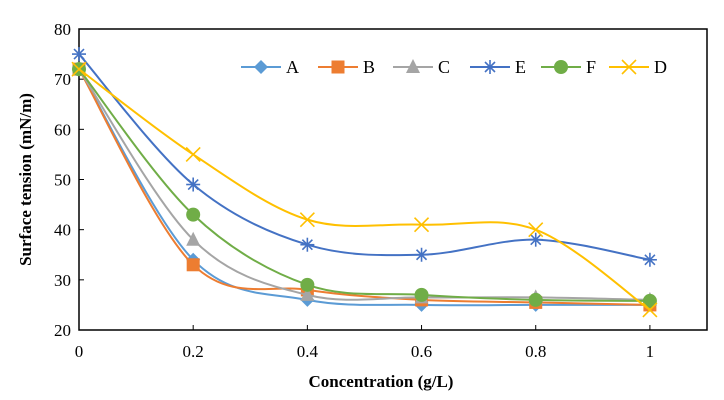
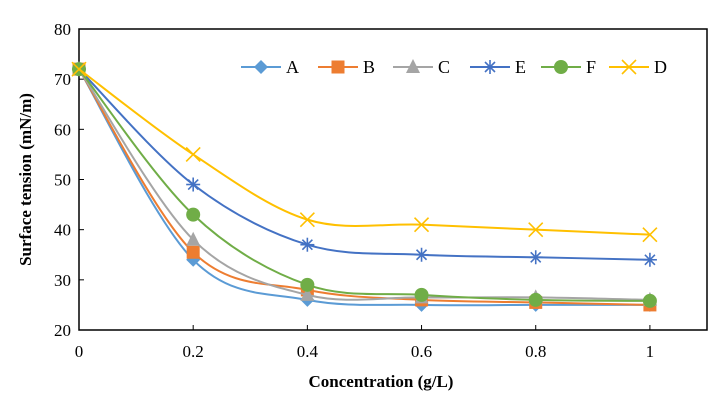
E/0: 75 -> 72
B/0.2: 33 -> 36
E/0.8: 38 -> 34
D/1: 24 -> 39
